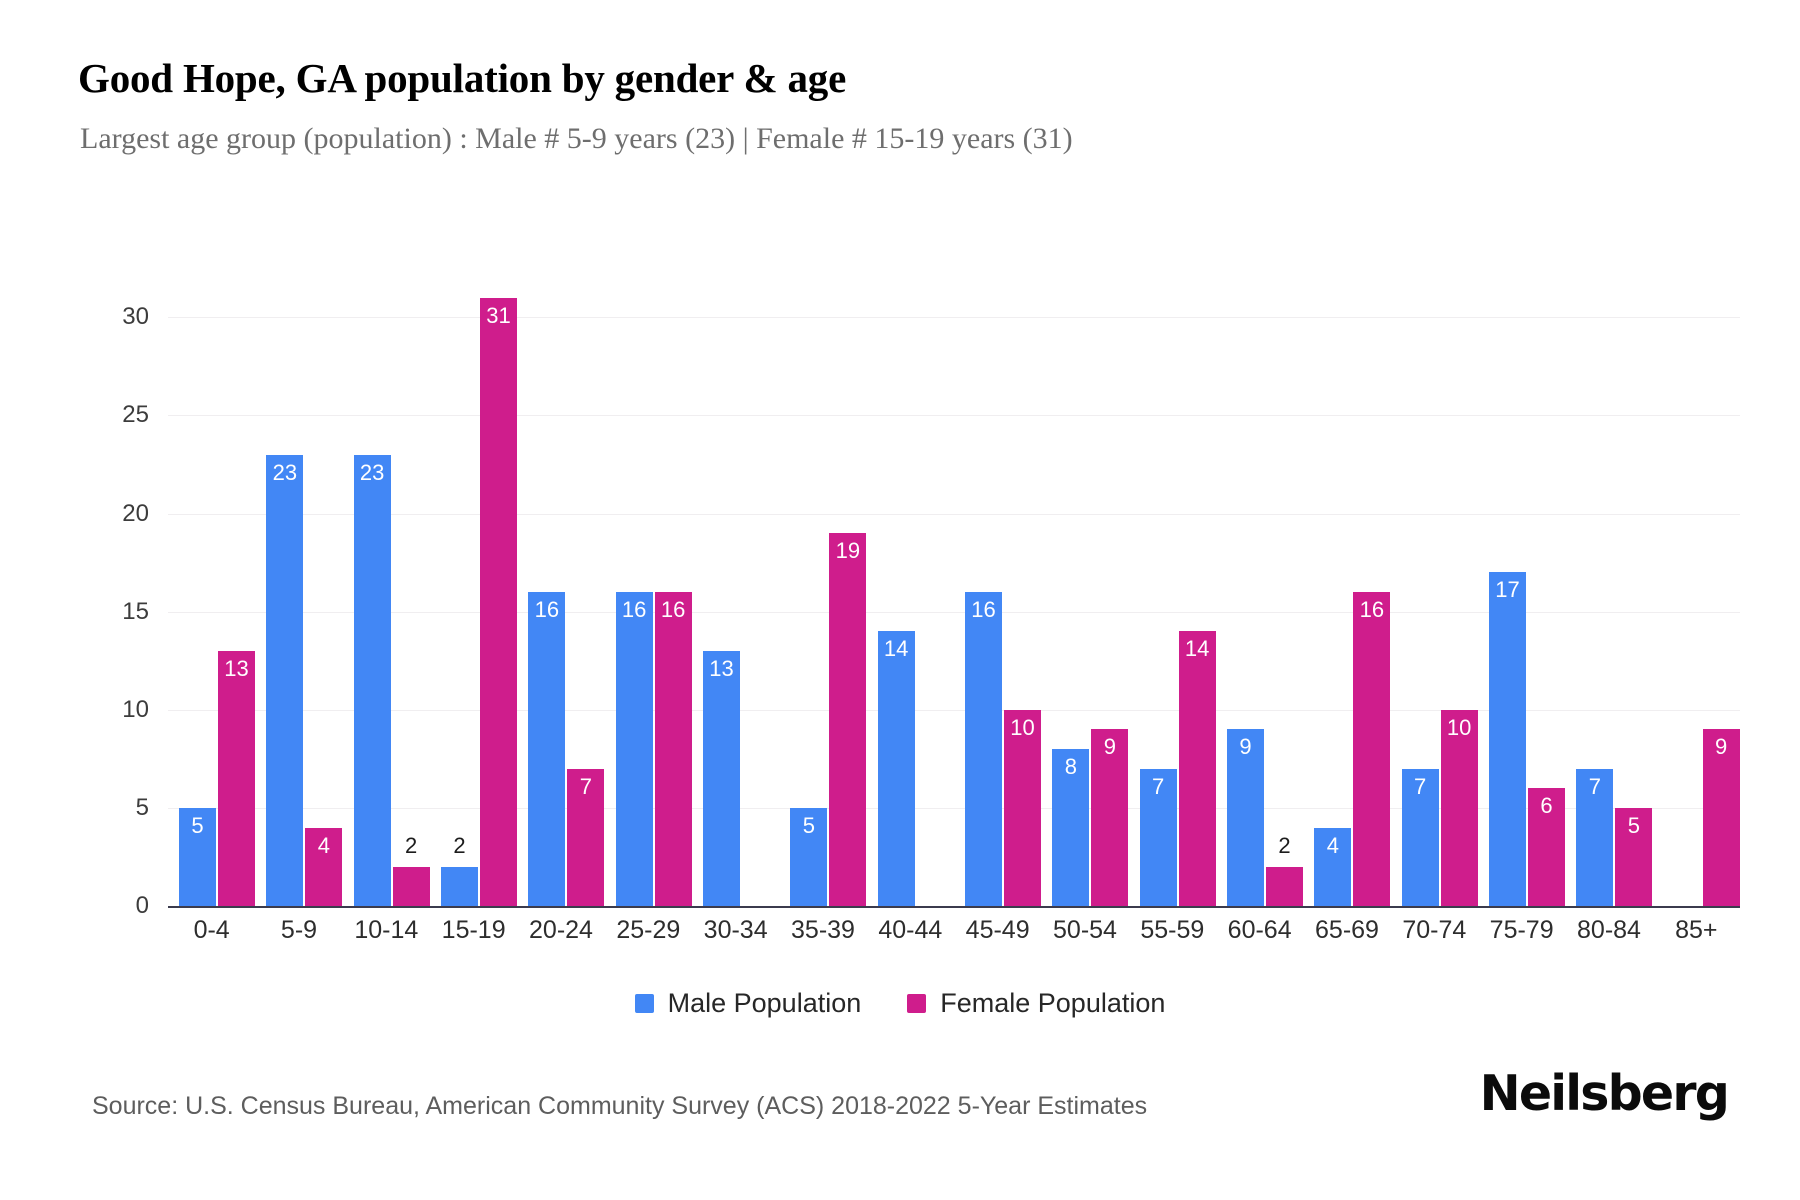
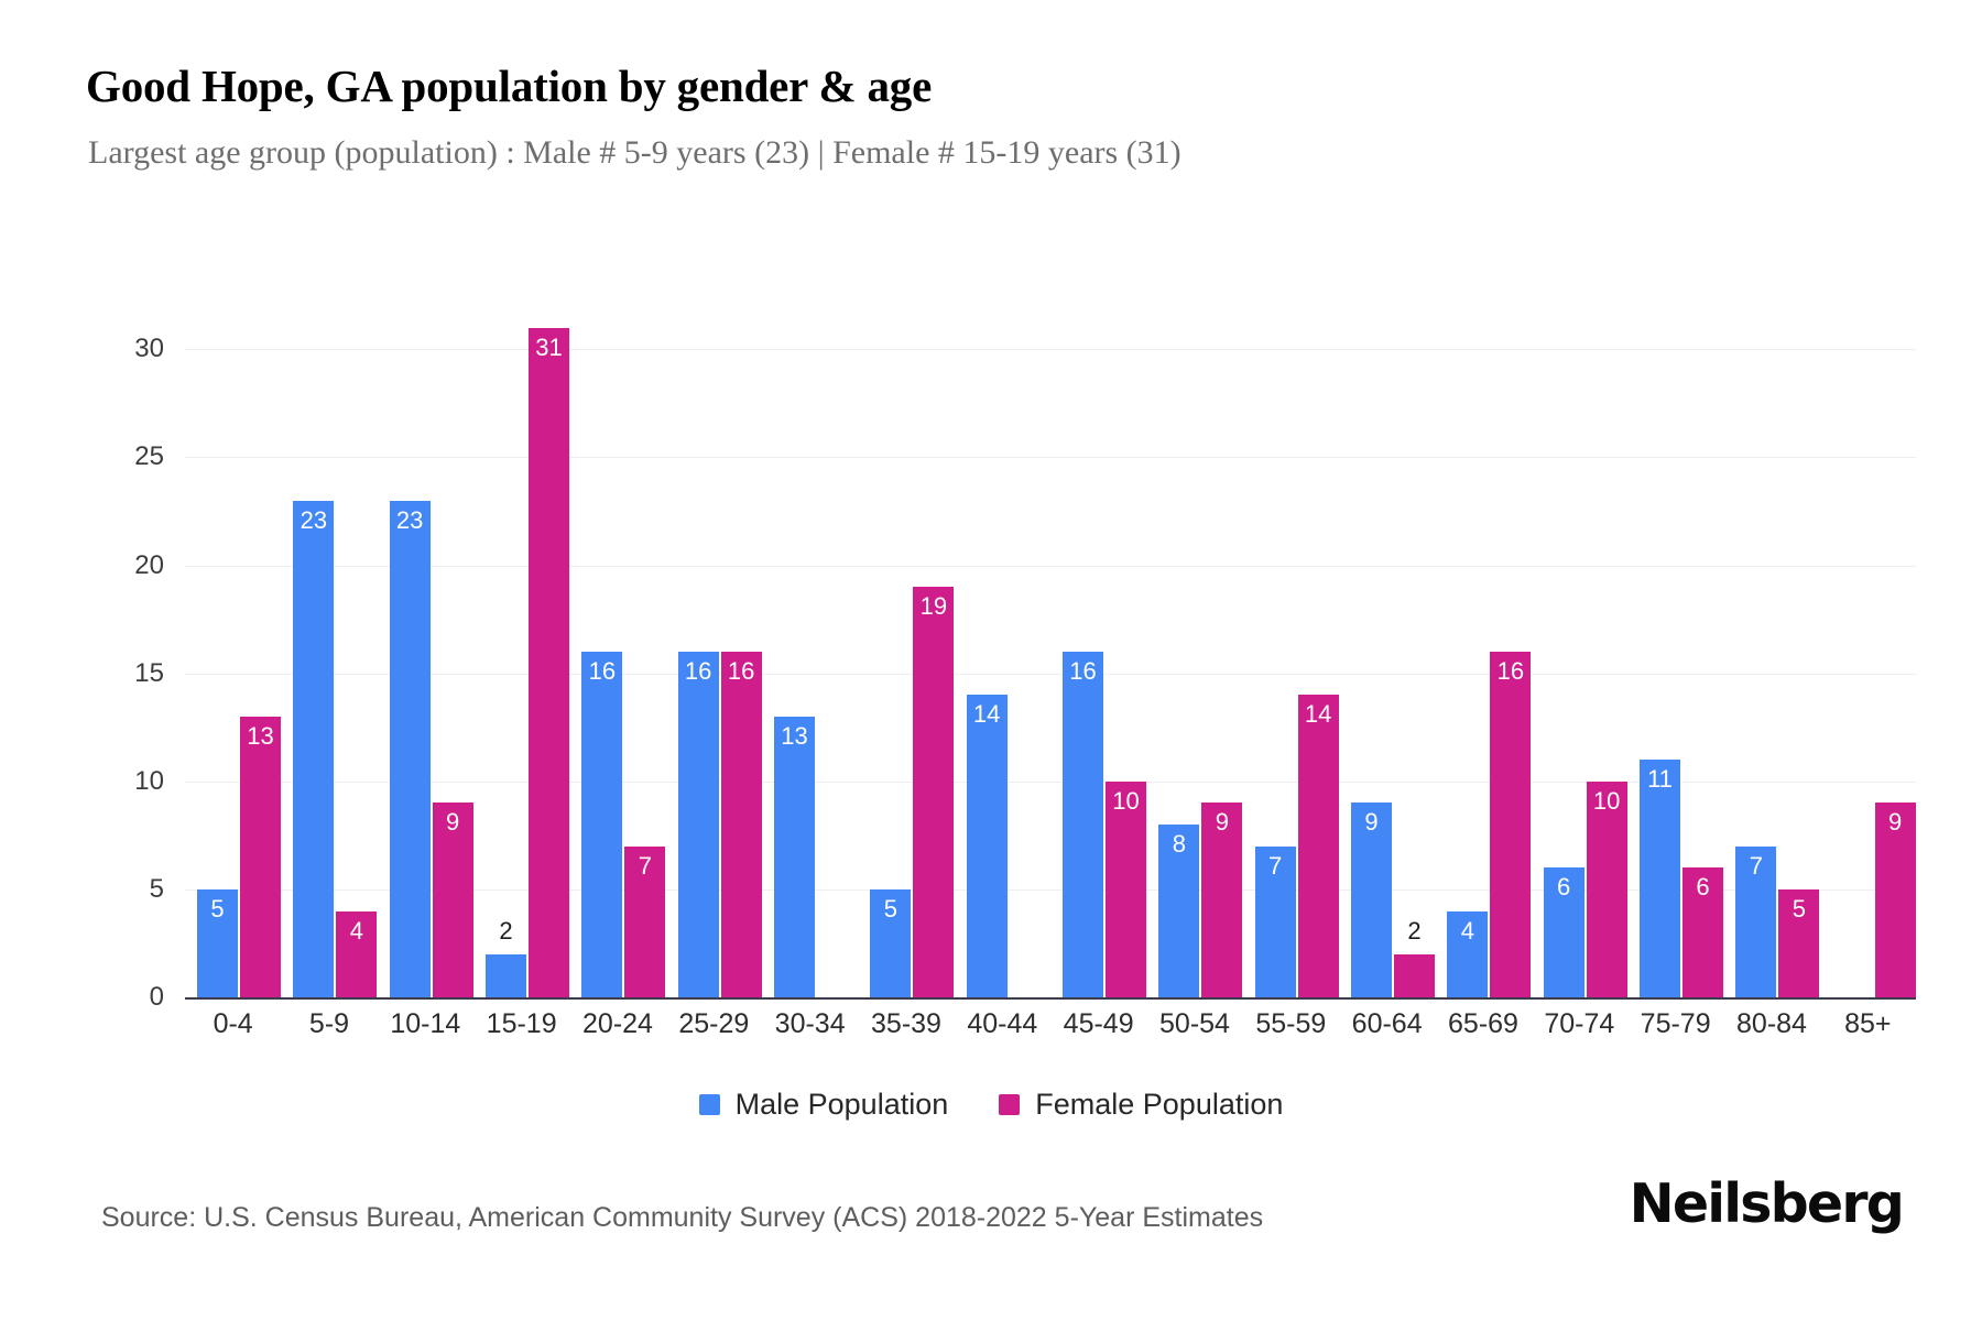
Female Population/10-14: 2 -> 9
Male Population/70-74: 7 -> 6
Male Population/75-79: 17 -> 11
